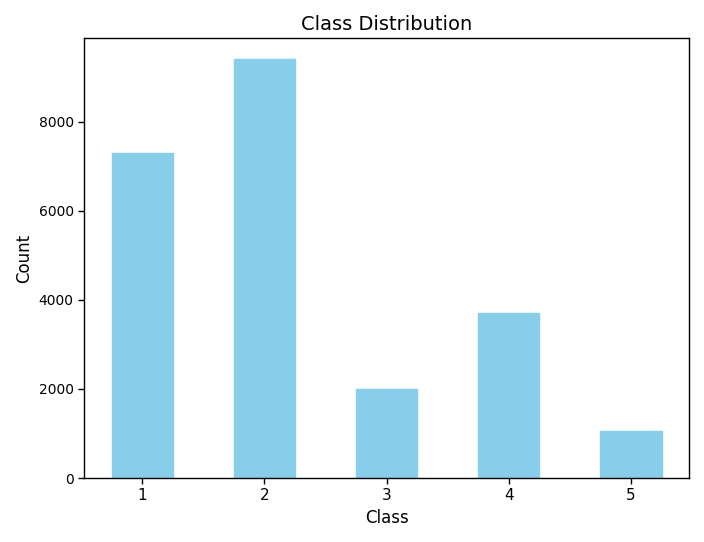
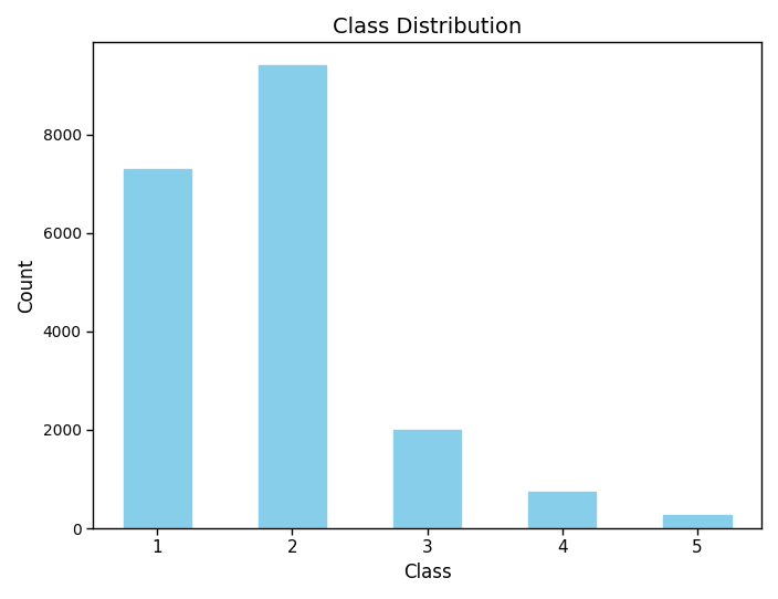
4: 3700 -> 750
5: 1050 -> 280
